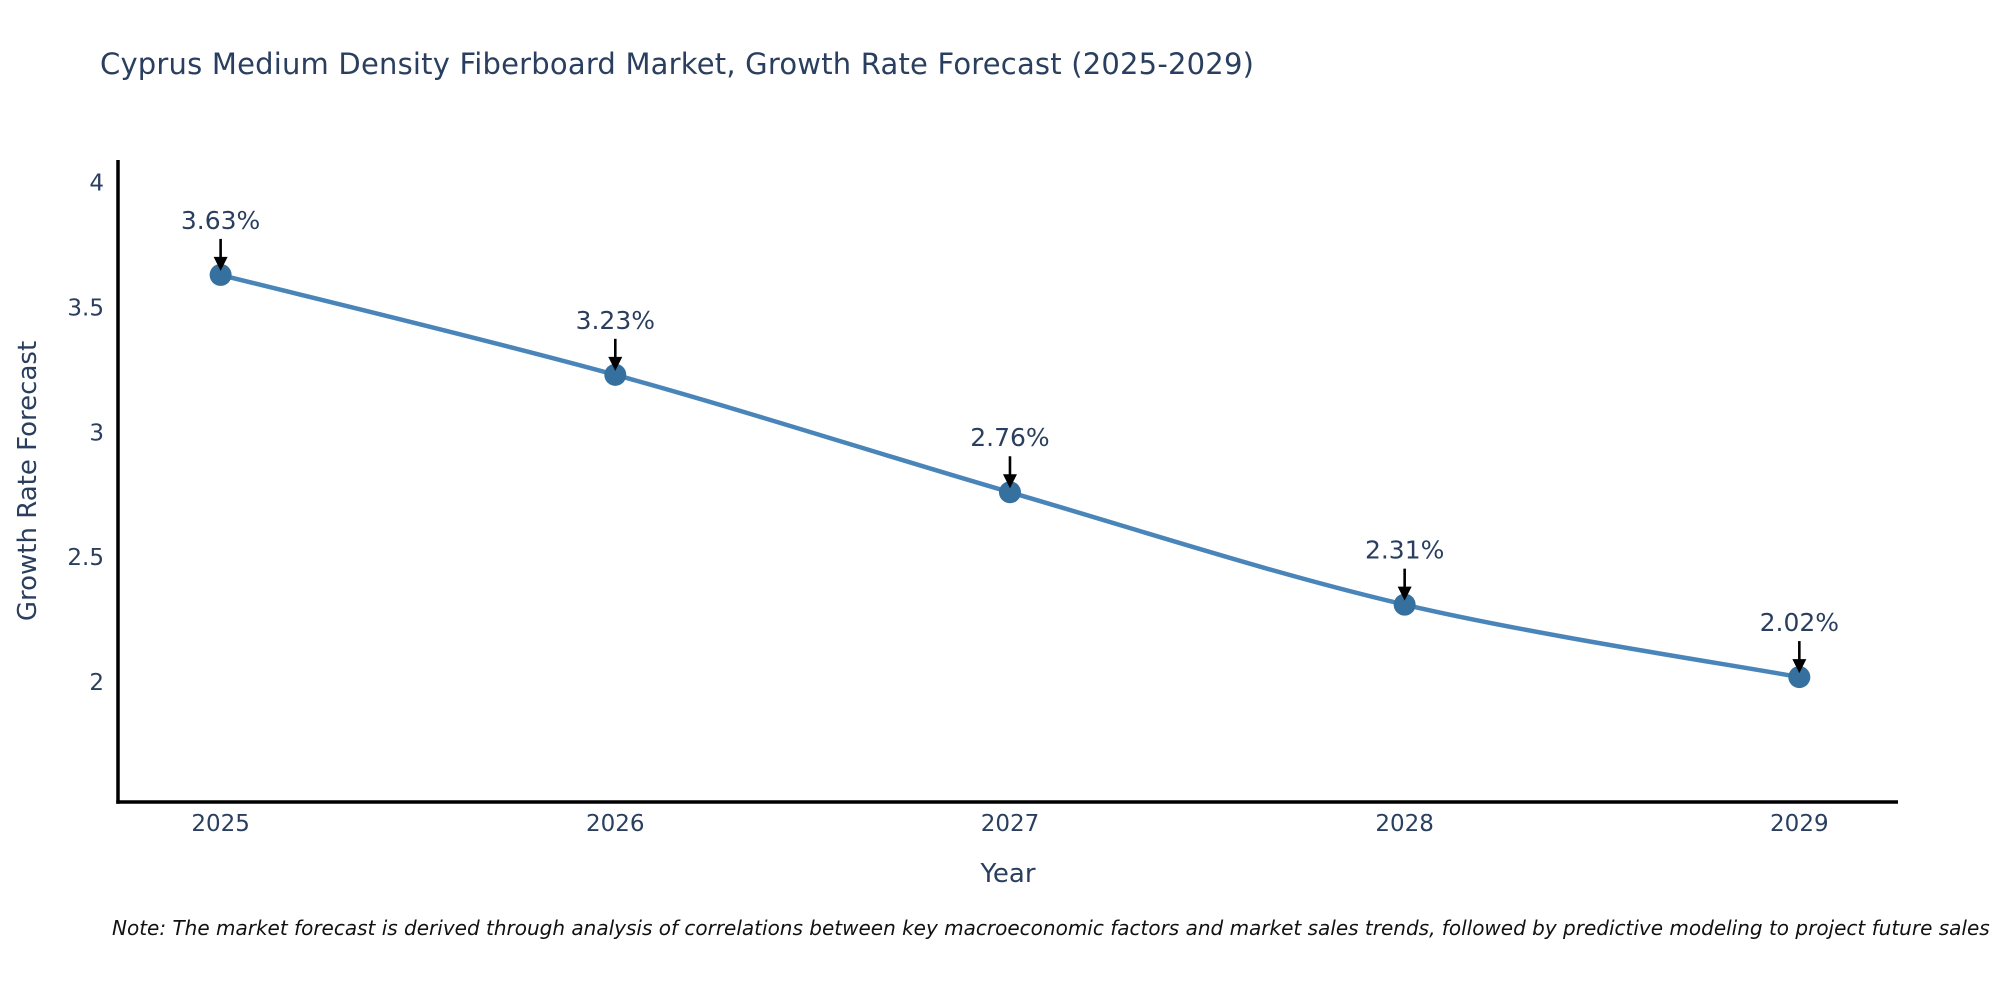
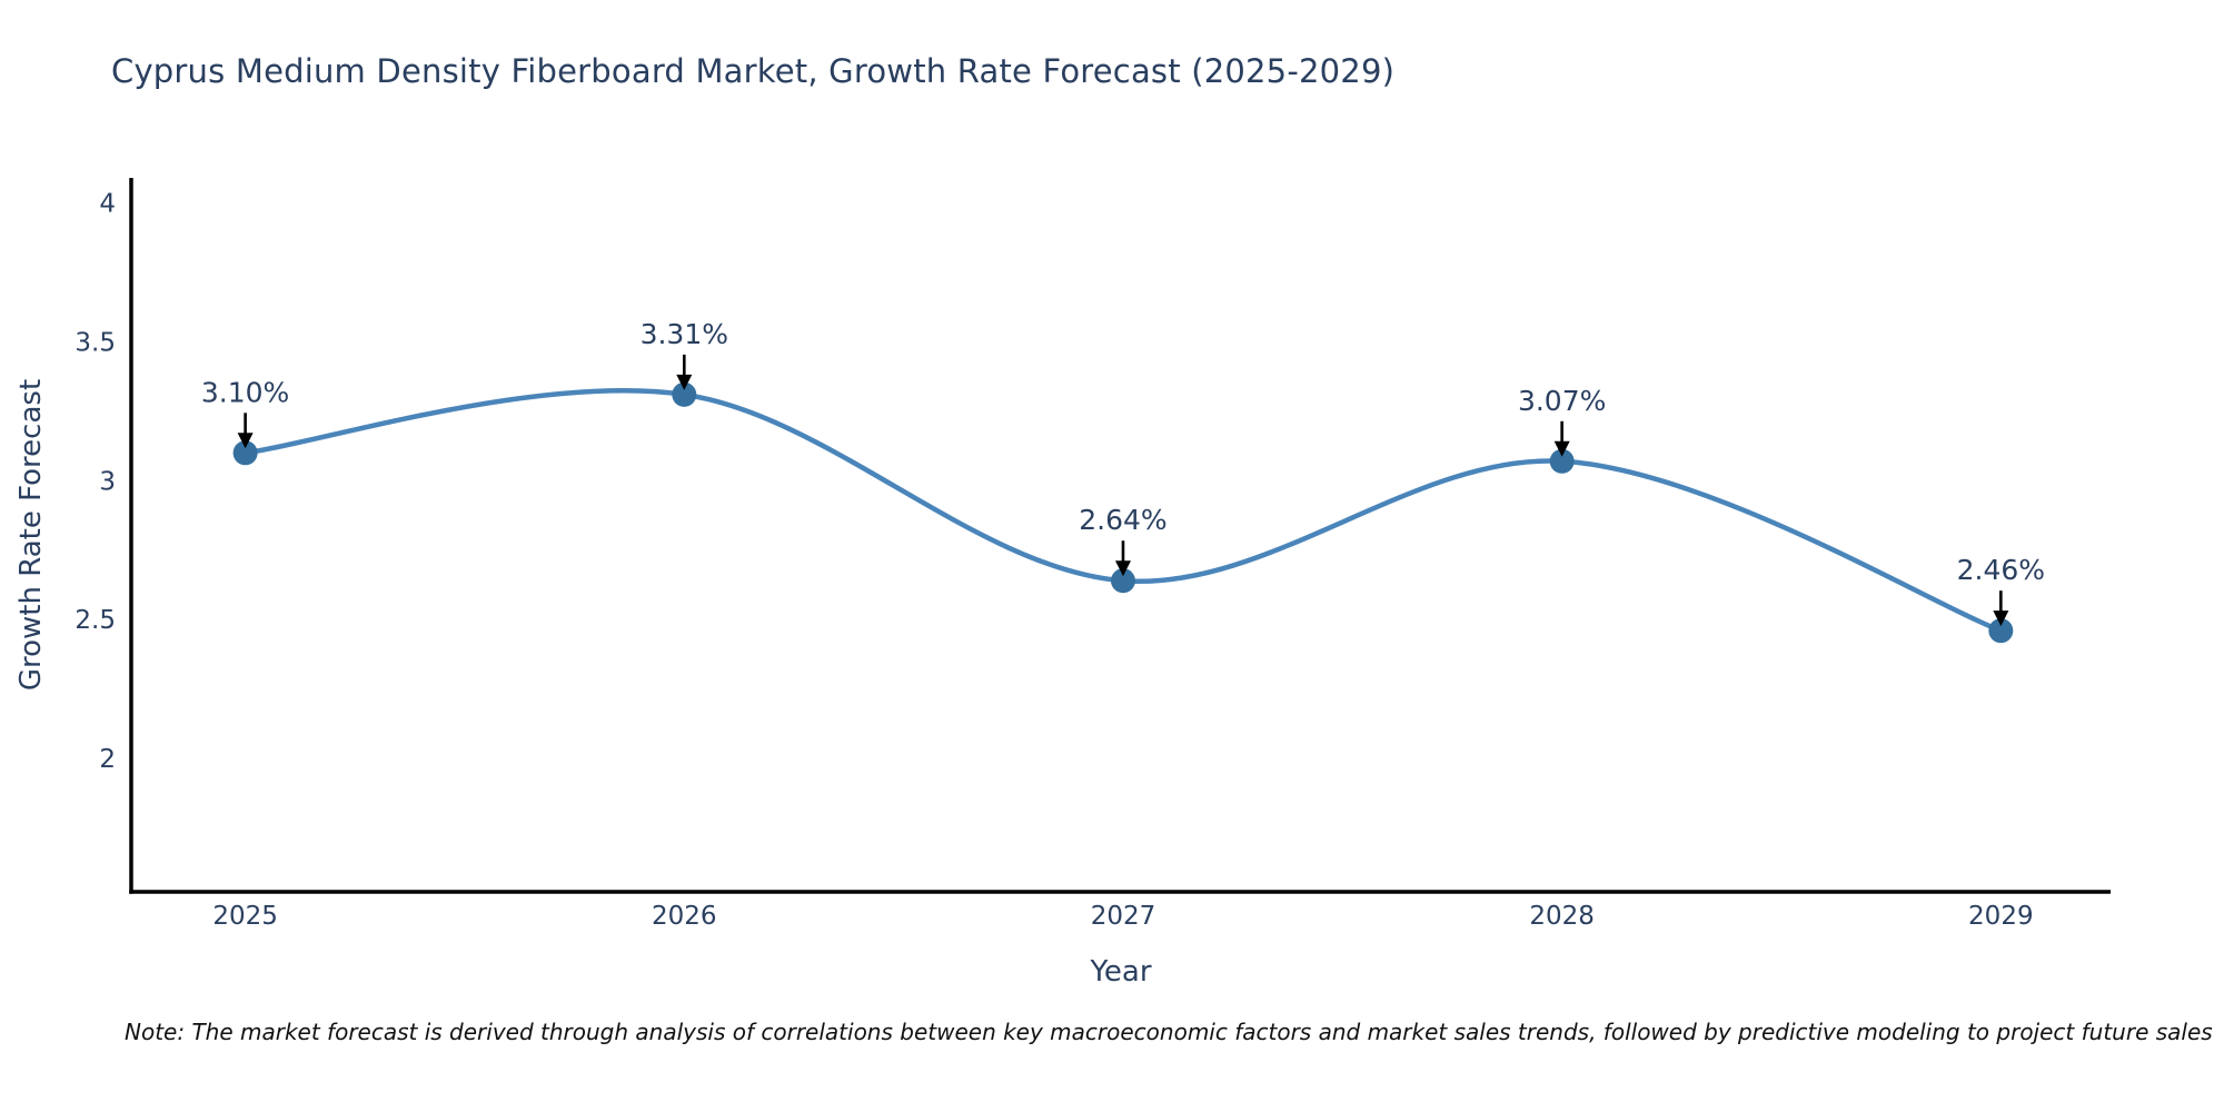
2025: 3.63% -> 3.10%
2026: 3.23% -> 3.31%
2027: 2.76% -> 2.64%
2028: 2.31% -> 3.07%
2029: 2.02% -> 2.46%
